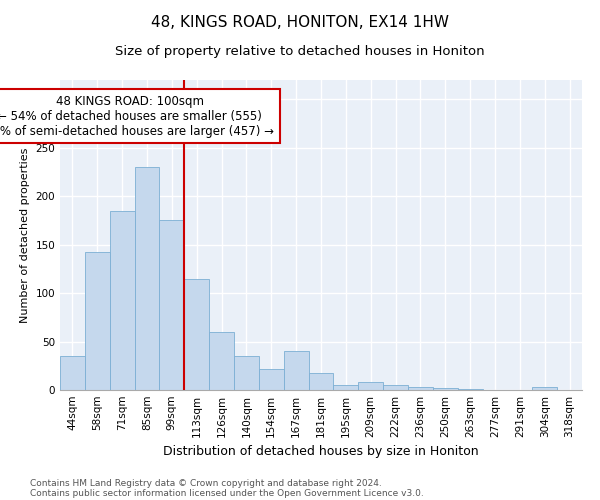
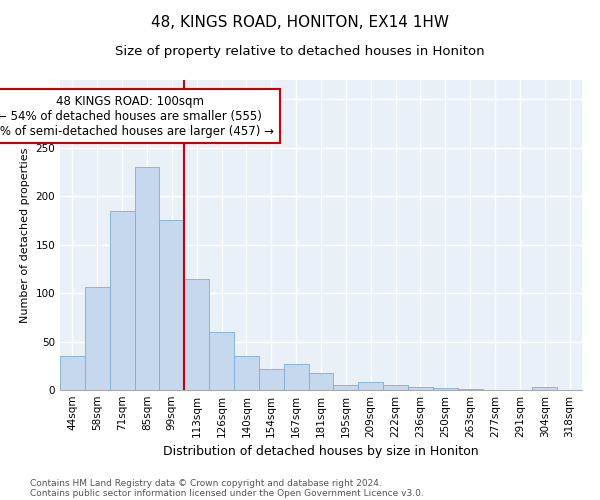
58sqm: 142 -> 106
167sqm: 40 -> 27
